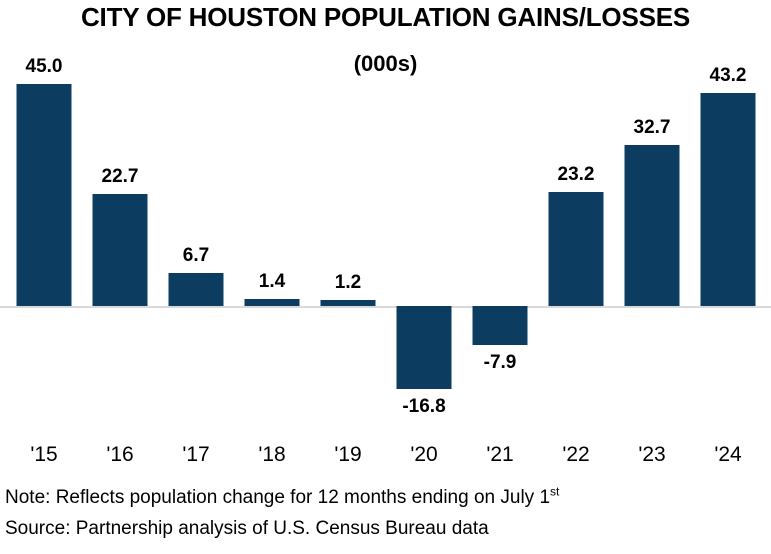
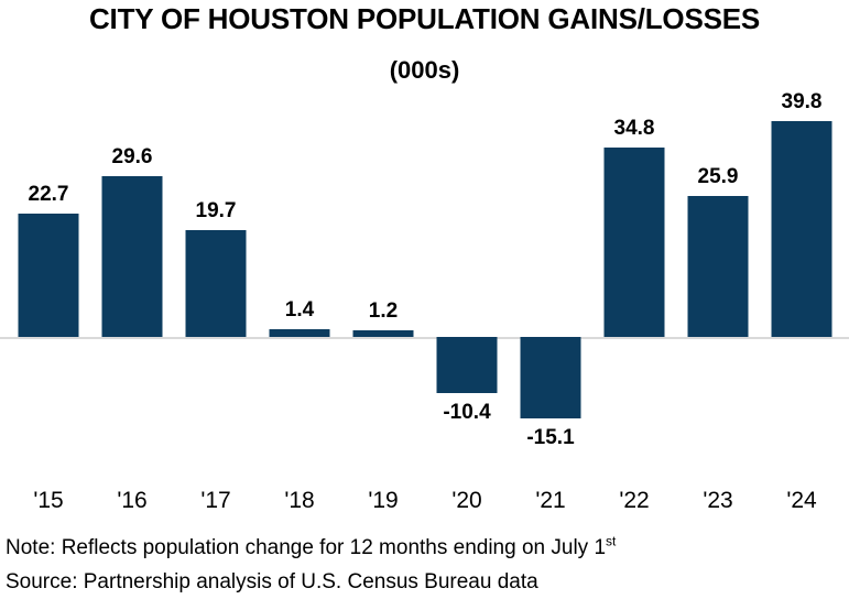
'15: 45.0 -> 22.7
'16: 22.7 -> 29.6
'17: 6.7 -> 19.7
'20: -16.8 -> -10.4
'21: -7.9 -> -15.1
'22: 23.2 -> 34.8
'23: 32.7 -> 25.9
'24: 43.2 -> 39.8
